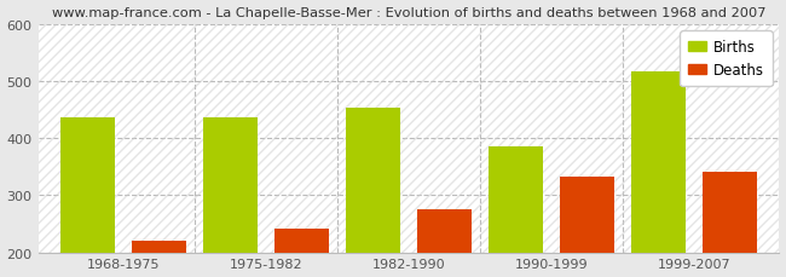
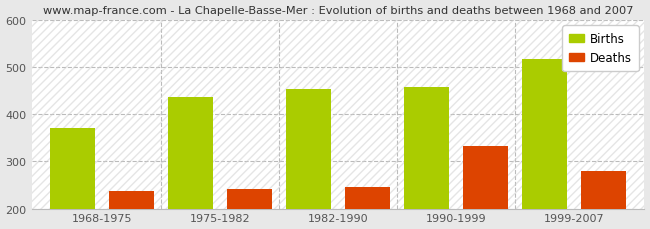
Births/1968-1975: 435 -> 370
Deaths/1968-1975: 220 -> 237
Deaths/1982-1990: 275 -> 245
Births/1990-1999: 385 -> 458
Deaths/1999-2007: 340 -> 280
